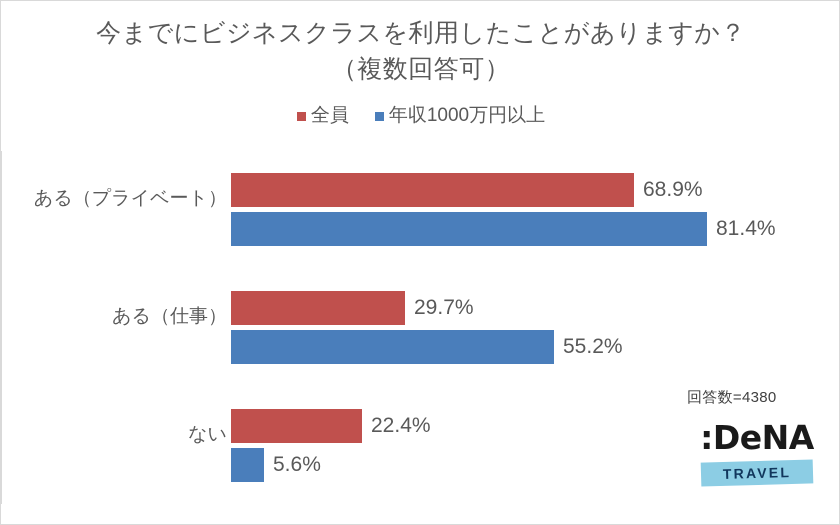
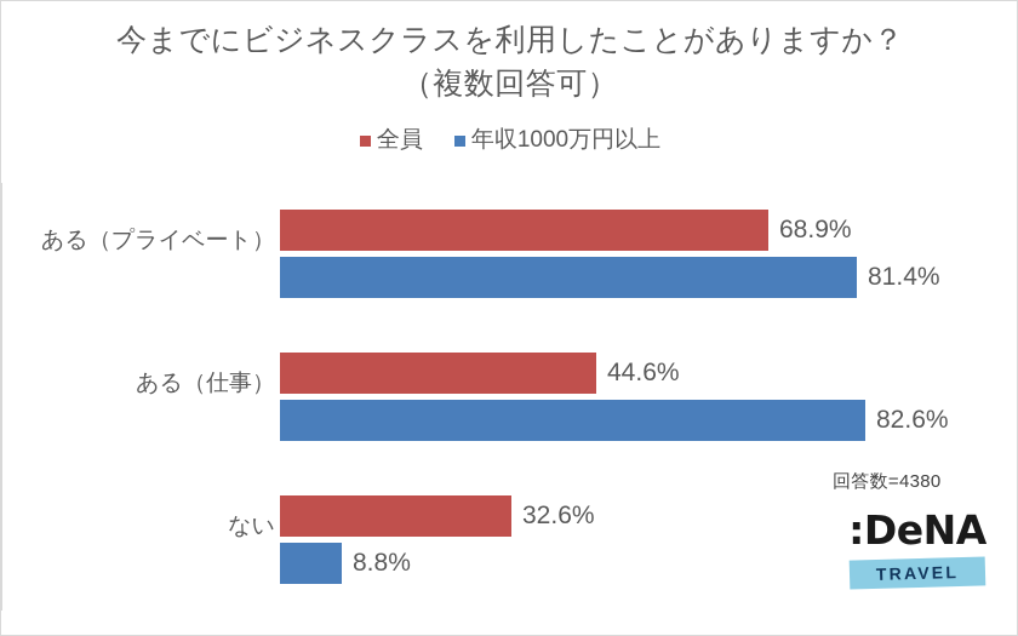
全員/ある（仕事）: 29.7% -> 44.6%
年収1000万円以上/ある（仕事）: 55.2% -> 82.6%
全員/ない: 22.4% -> 32.6%
年収1000万円以上/ない: 5.6% -> 8.8%
